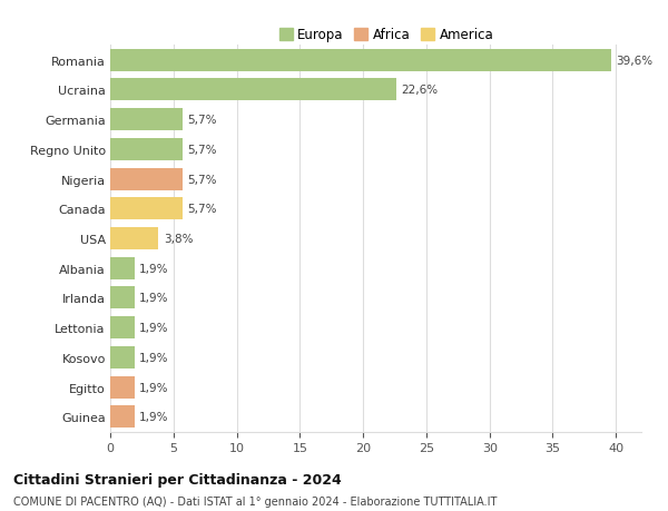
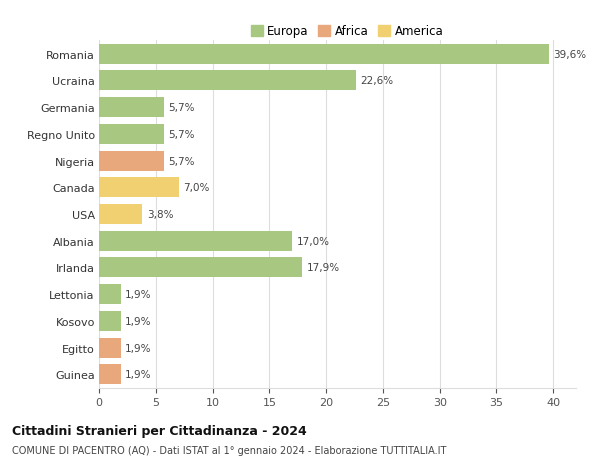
Canada: 5,7% -> 7,0%
Albania: 1,9% -> 17,0%
Irlanda: 1,9% -> 17,9%
